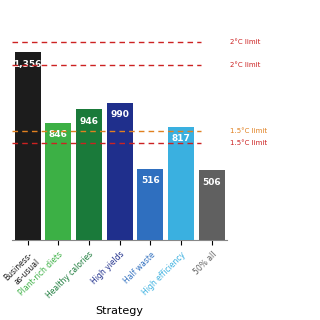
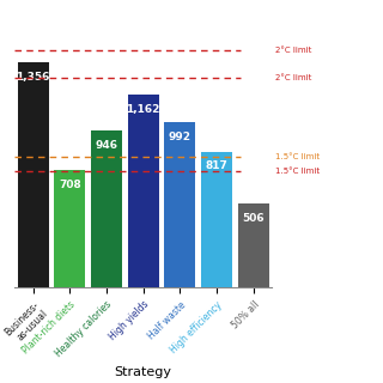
Plant-rich diets: 846 -> 708
High yields: 990 -> 1,162
Half waste: 516 -> 992
